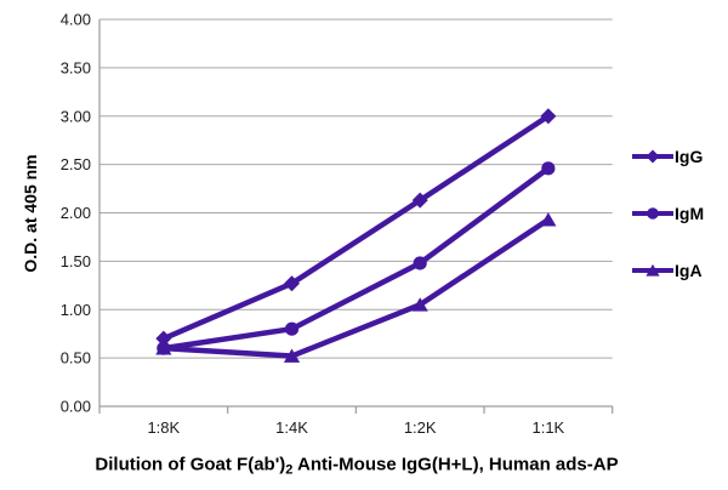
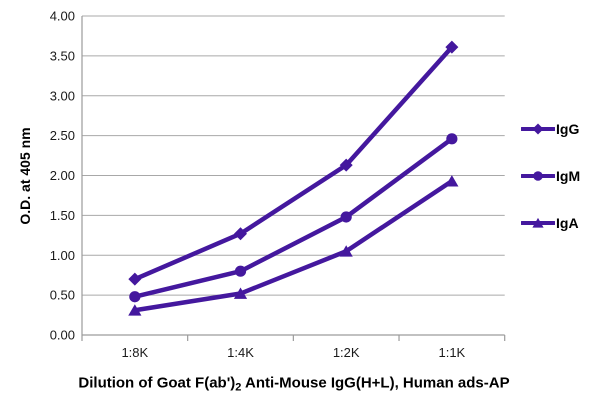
IgM/1:8K: 0.6 -> 0.5
IgA/1:8K: 0.6 -> 0.3
IgG/1:1K: 3.0 -> 3.6
